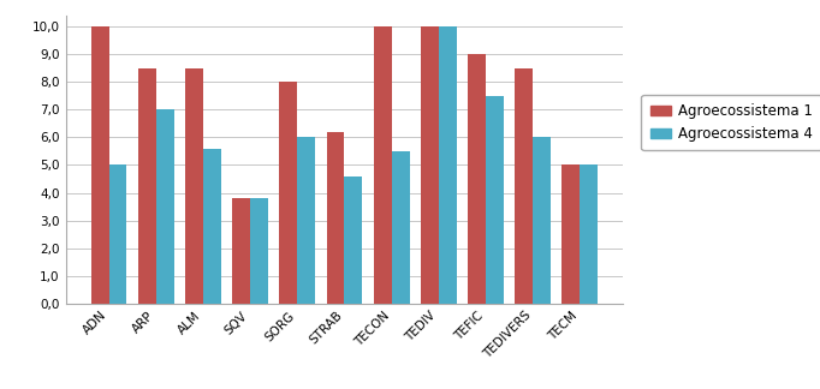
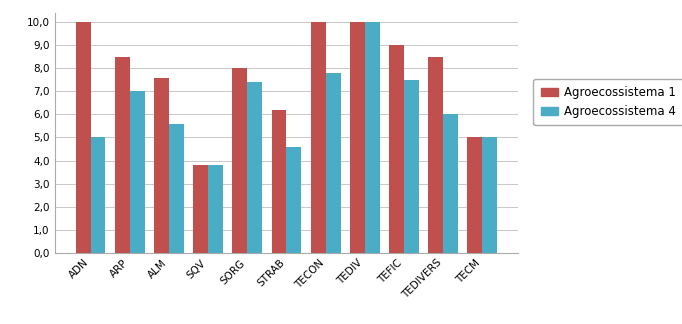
Agroecossistema 1/ALM: 8,5 -> 7,6
Agroecossistema 4/SORG: 6,0 -> 7,4
Agroecossistema 4/TECON: 5,5 -> 7,8
